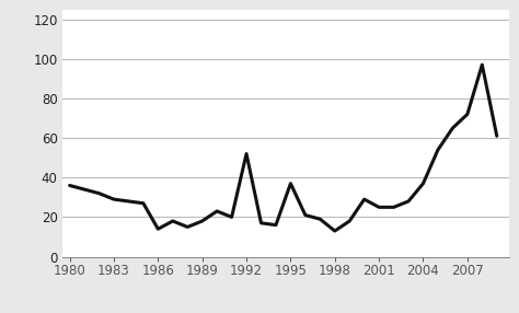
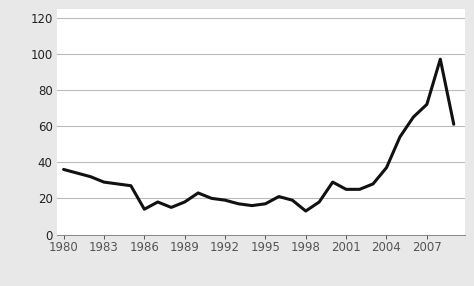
1992: 52 -> 19
1995: 37 -> 17
